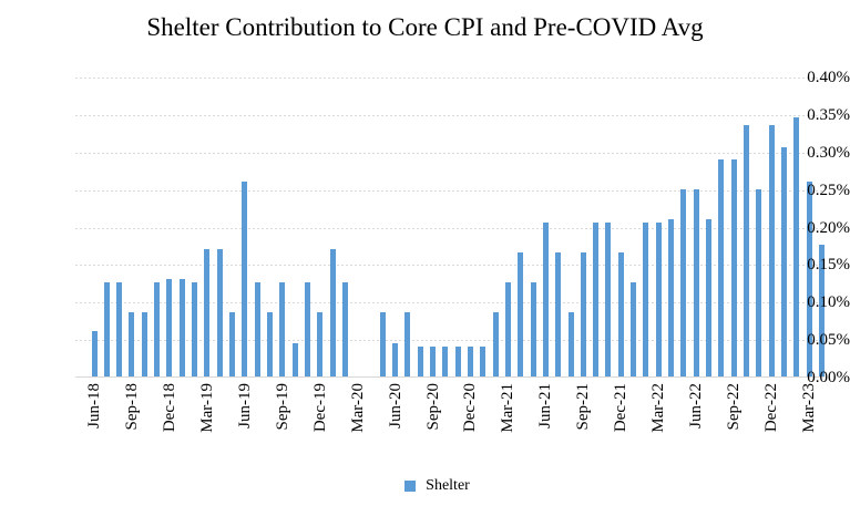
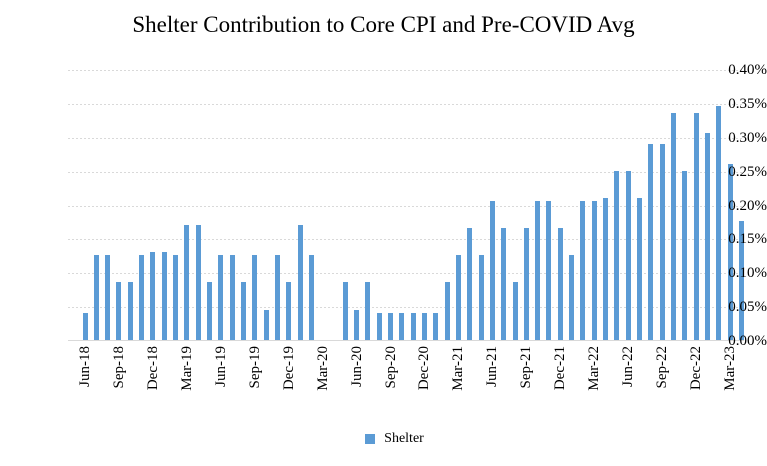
Jun-18: 0.06% -> 0.04%
Jun-19: 0.26% -> 0.12%
